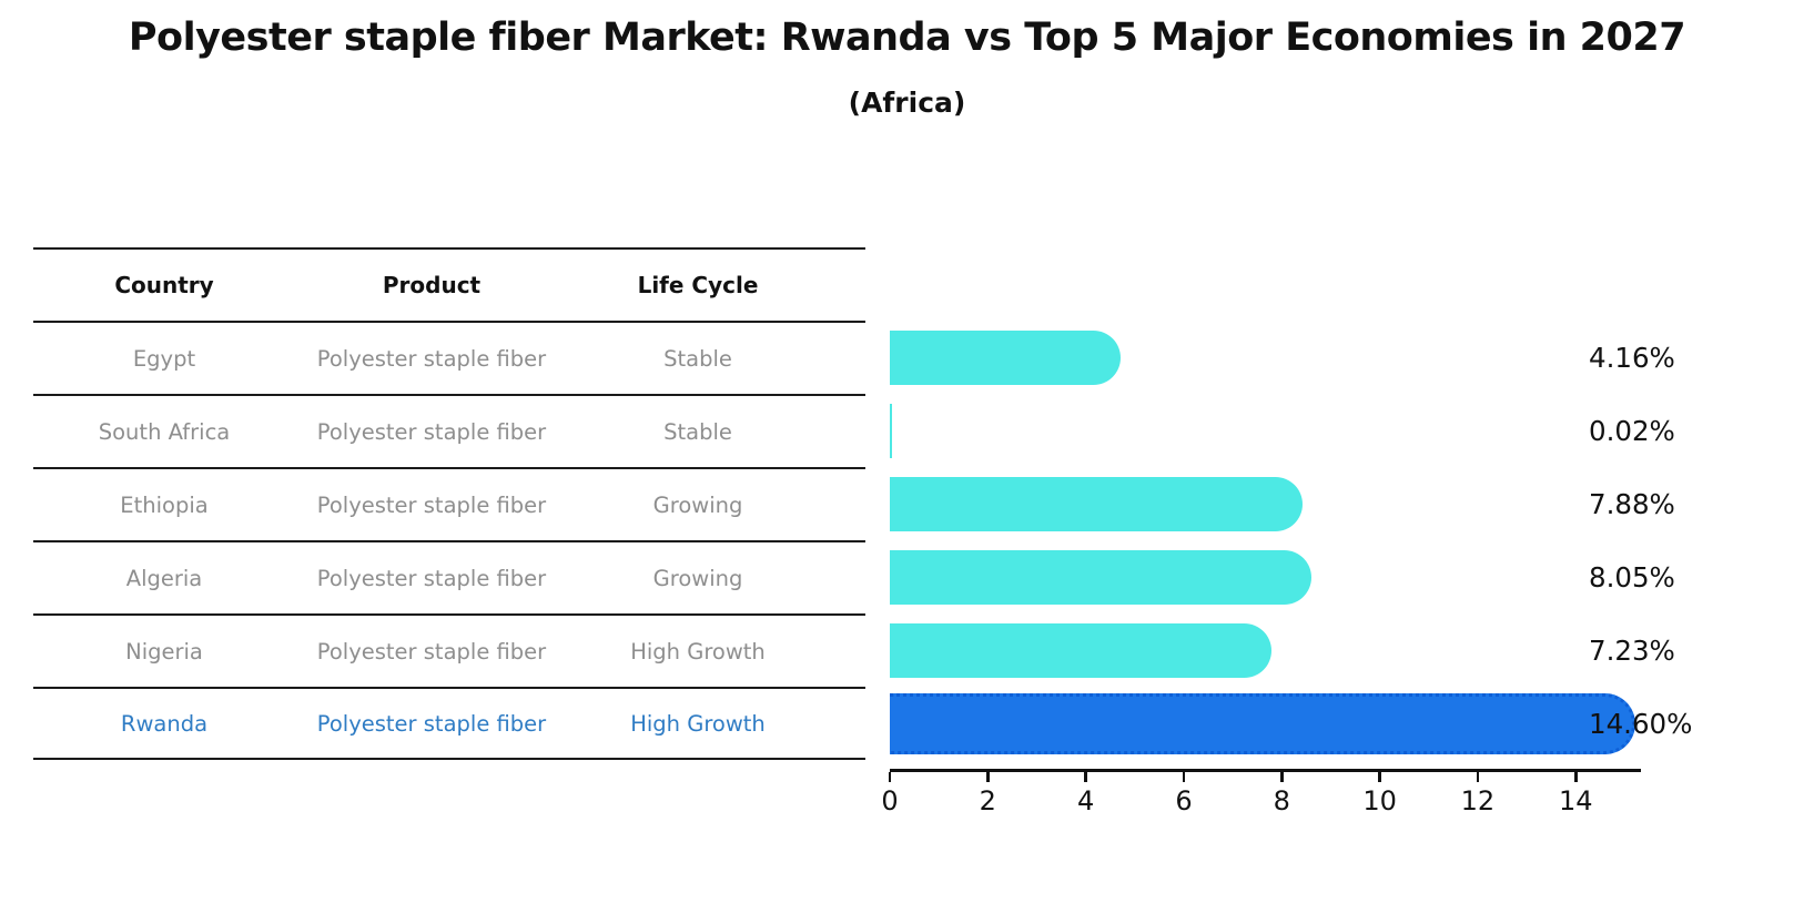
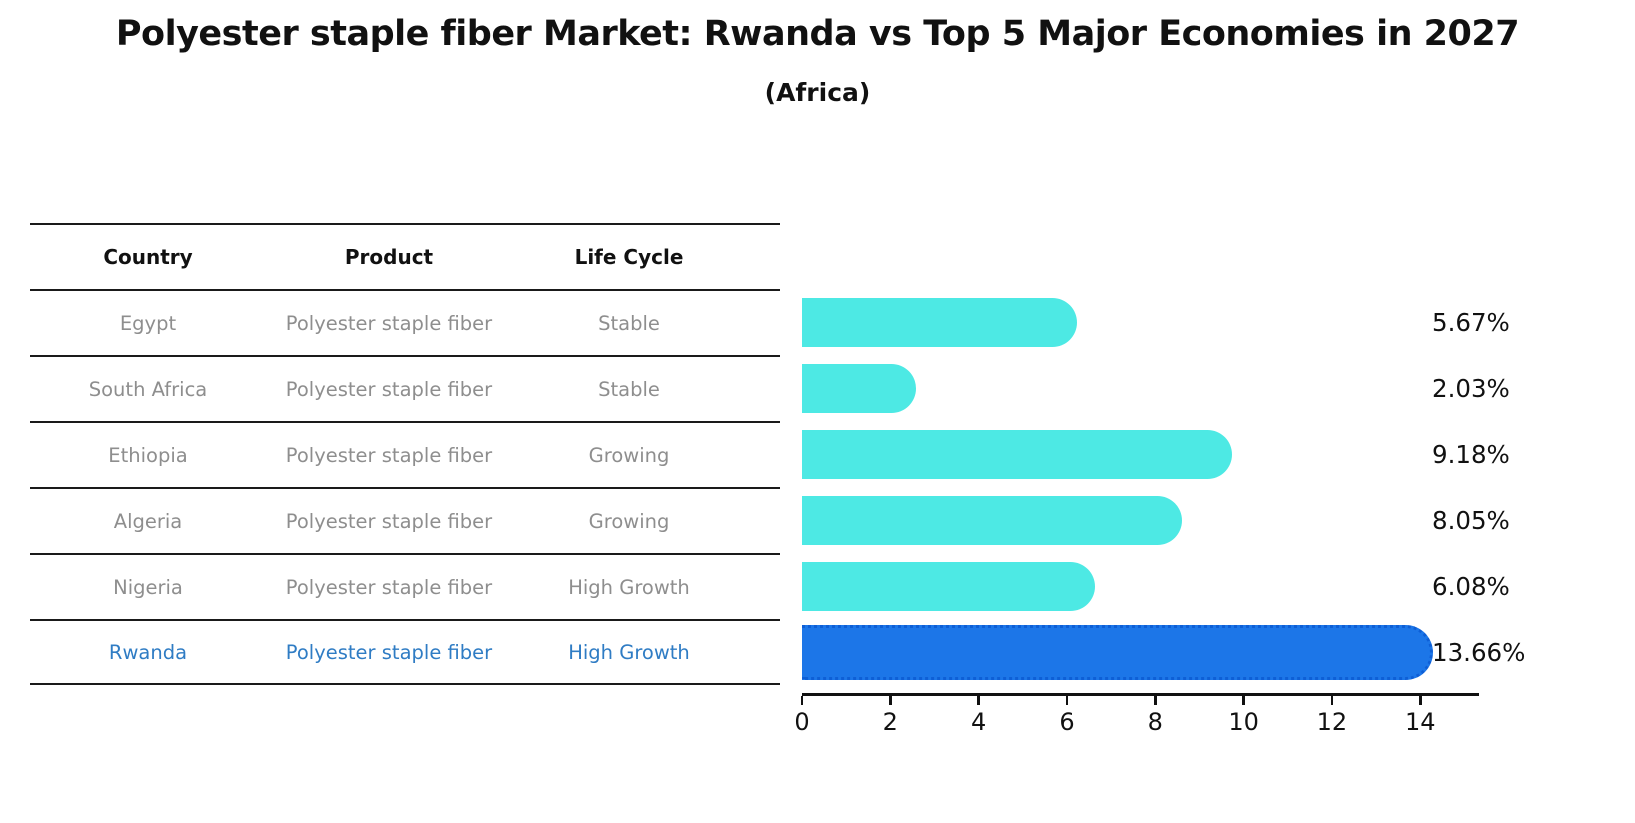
Egypt: 4.16% -> 5.67%
South Africa: 0.02% -> 2.03%
Ethiopia: 7.88% -> 9.18%
Nigeria: 7.23% -> 6.08%
Rwanda: 14.60% -> 13.66%
